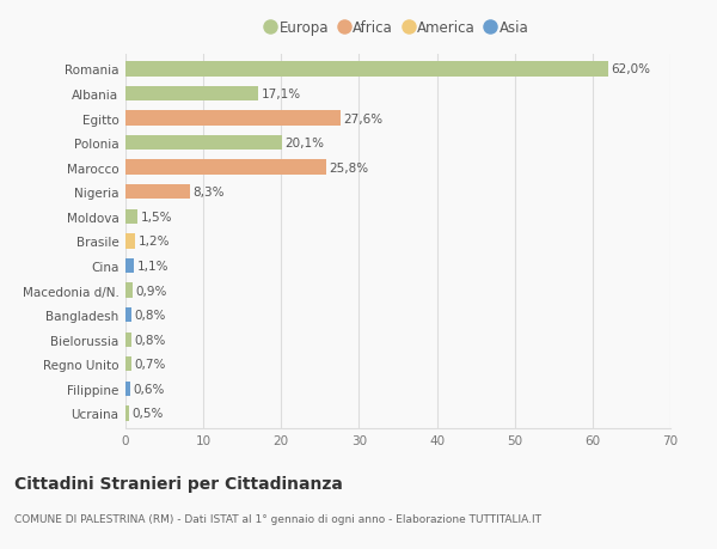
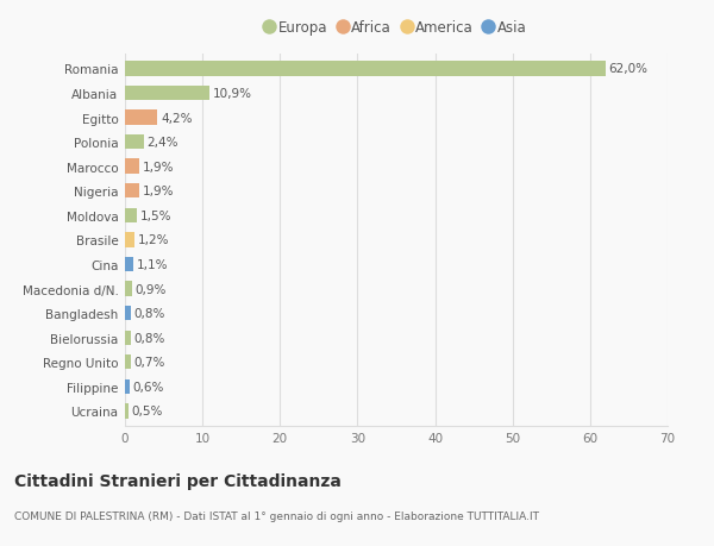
Albania: 17,1% -> 10,9%
Egitto: 27,6% -> 4,2%
Polonia: 20,1% -> 2,4%
Marocco: 25,8% -> 1,9%
Nigeria: 8,3% -> 1,9%
